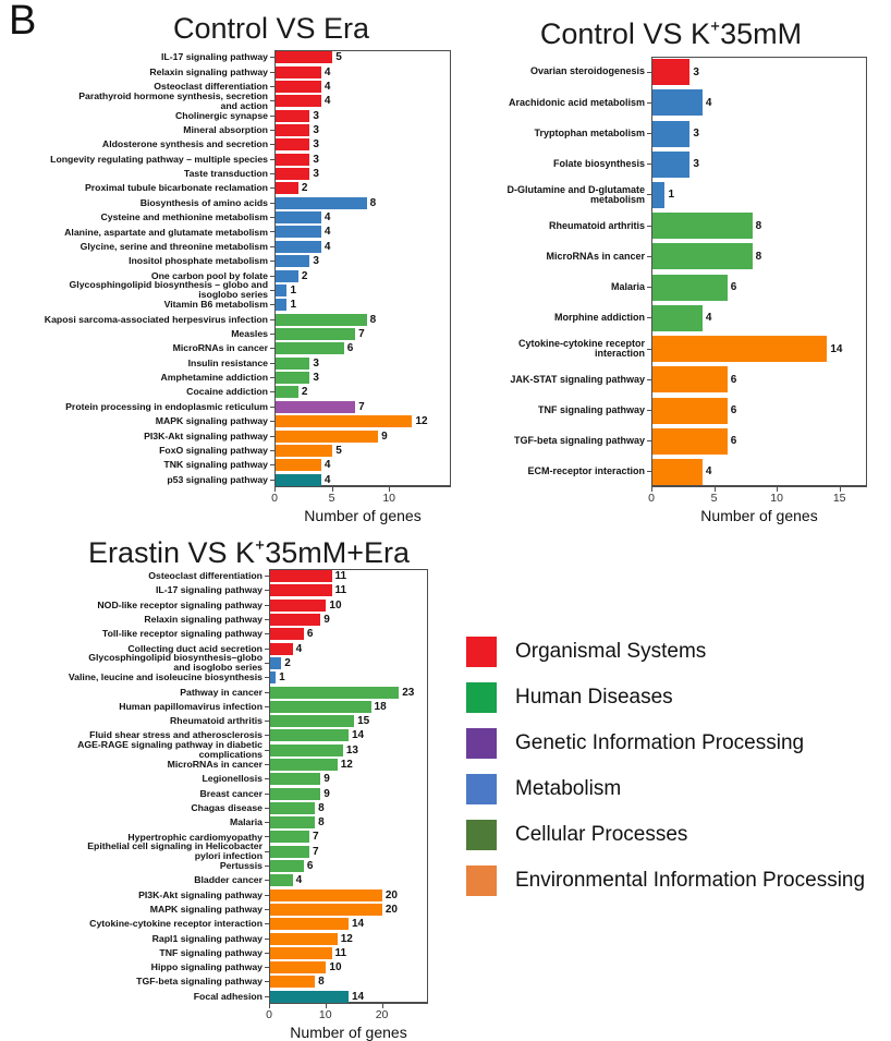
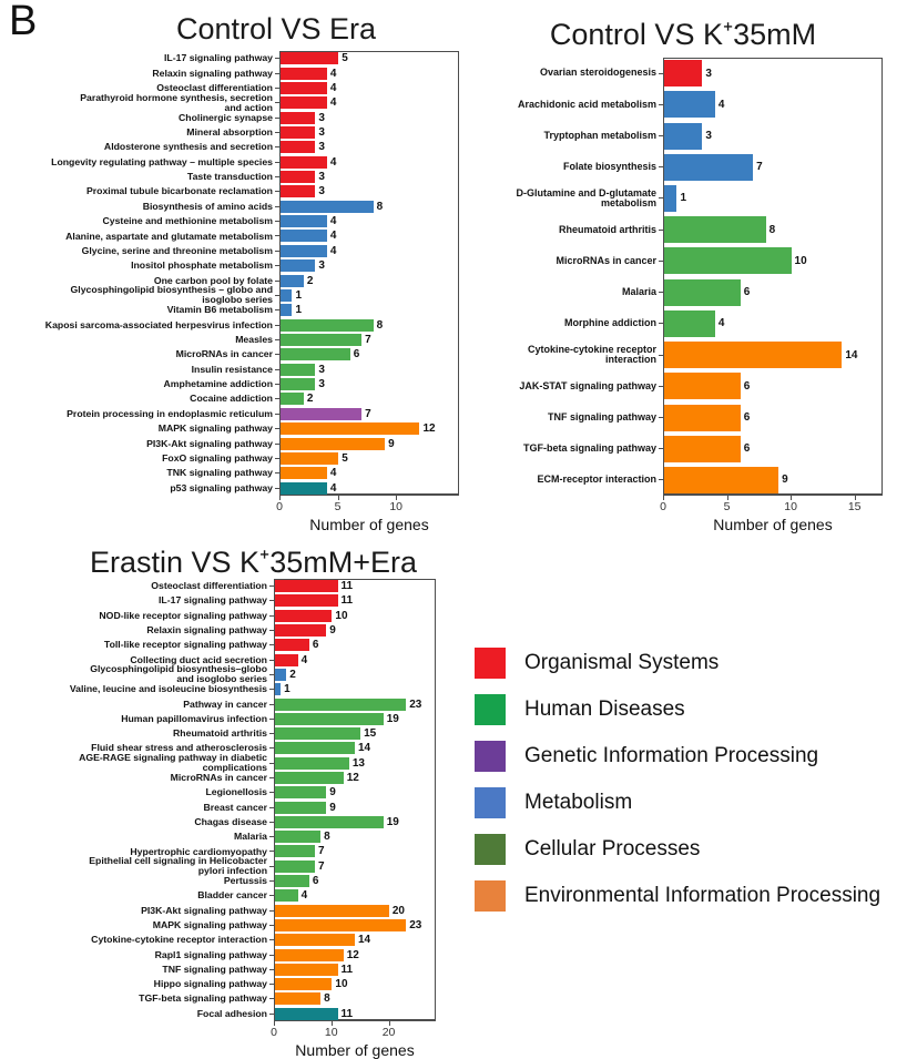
Control VS Era/Longevity regulating pathway – multiple species: 3 -> 4
Control VS Era/Proximal tubule bicarbonate reclamation: 2 -> 3
Control VS K⁺35mM/Folate biosynthesis: 3 -> 7
Control VS K⁺35mM/MicroRNAs in cancer: 8 -> 10
Control VS K⁺35mM/ECM-receptor interaction: 4 -> 9
Erastin VS K⁺35mM+Era/Human papillomavirus infection: 18 -> 19
Erastin VS K⁺35mM+Era/Chagas disease: 8 -> 19
Erastin VS K⁺35mM+Era/MAPK signaling pathway: 20 -> 23
Erastin VS K⁺35mM+Era/Focal adhesion: 14 -> 11
